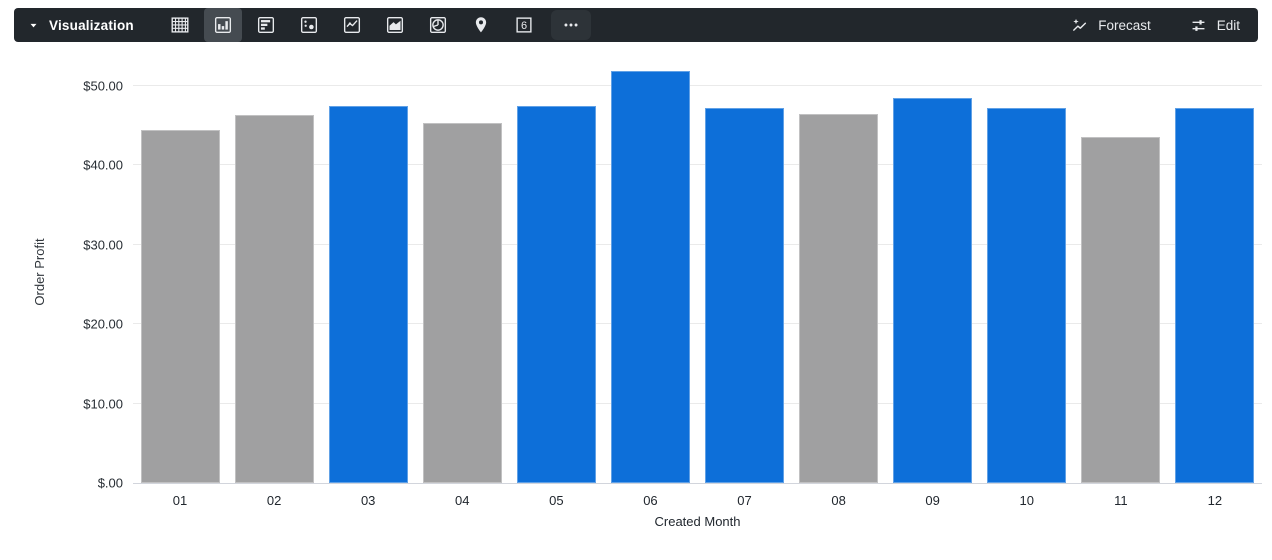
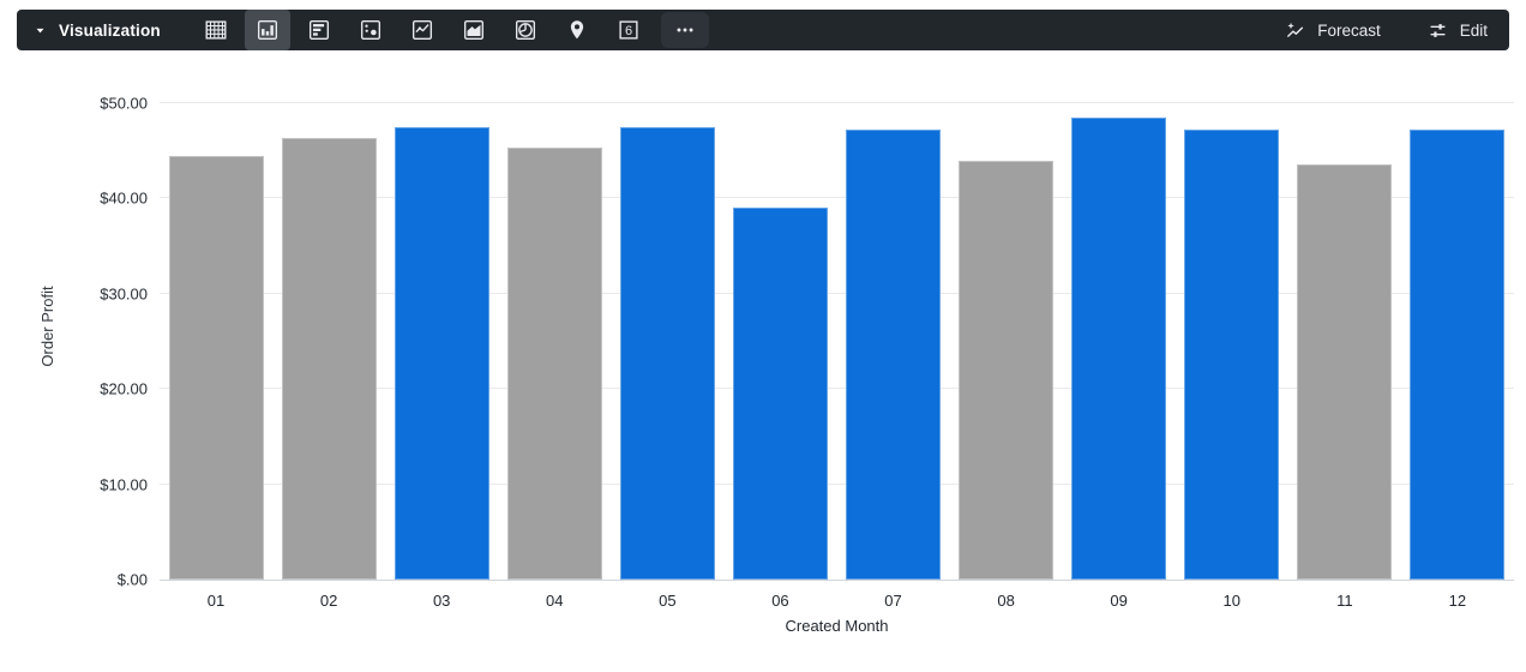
06: $52 -> $39
08: $46 -> $44
